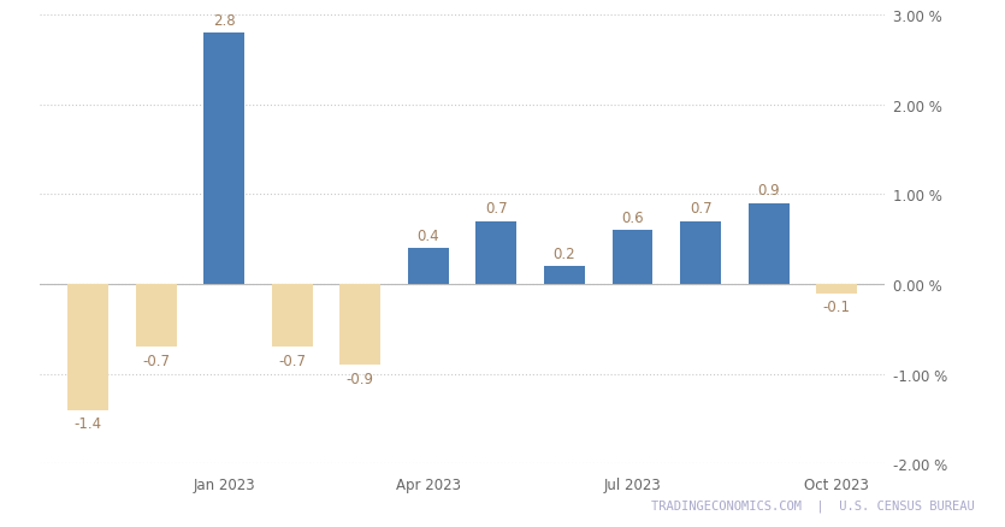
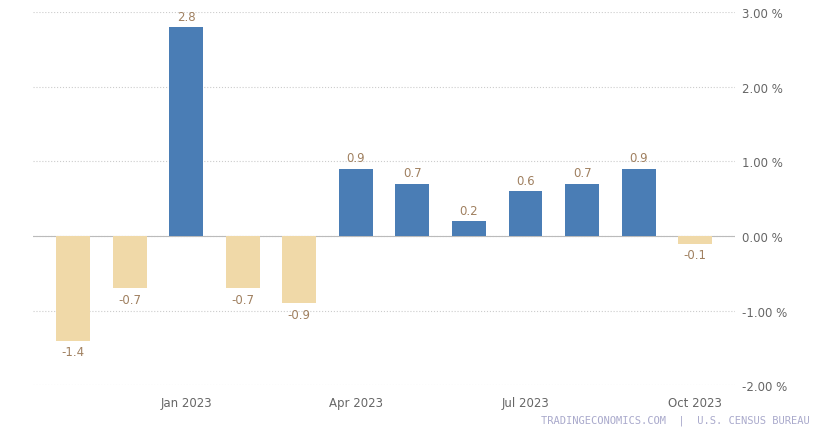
Apr 2023: 0.4 -> 0.9
